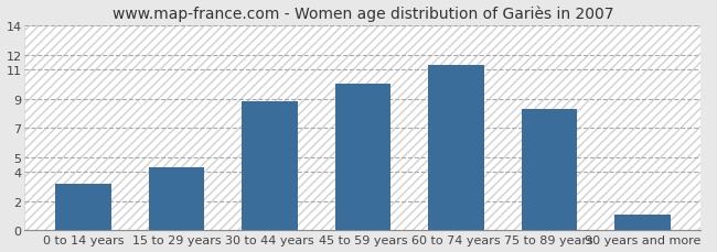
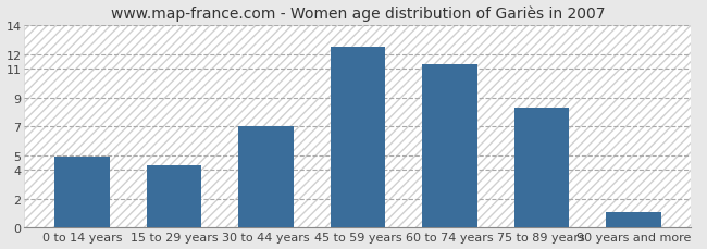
0 to 14 years: 3.2 -> 4.9
30 to 44 years: 8.8 -> 7.0
45 to 59 years: 10.0 -> 12.5
